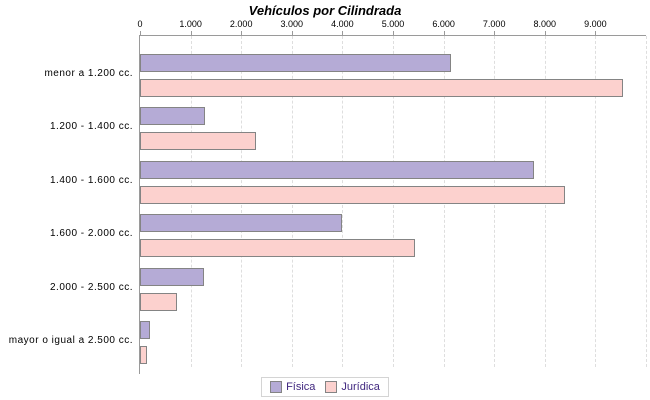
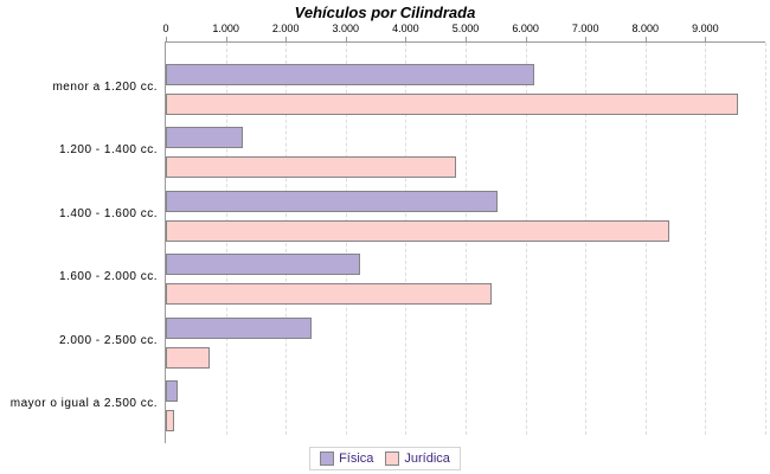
Jurídica/1.200 - 1.400 cc.: 2200 -> 4800
Física/1.400 - 1.600 cc.: 7800 -> 5500
Física/1.600 - 2.000 cc.: 4000 -> 3200
Física/2.000 - 2.500 cc.: 1200 -> 2400
